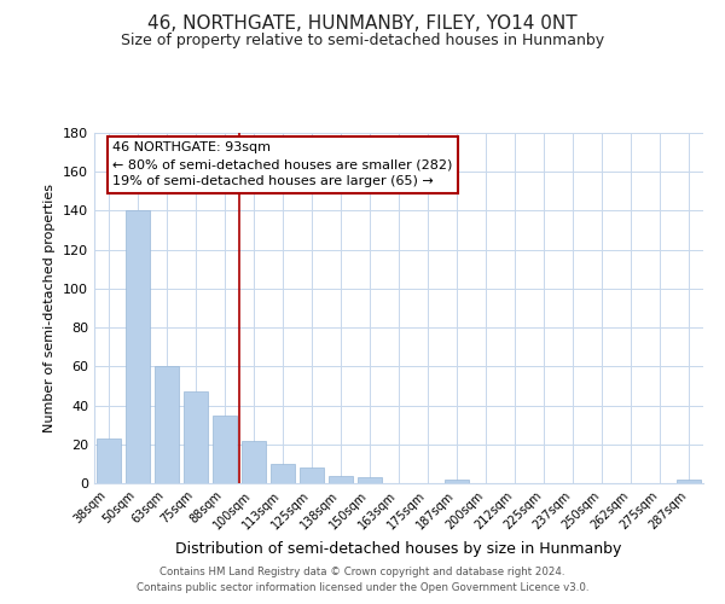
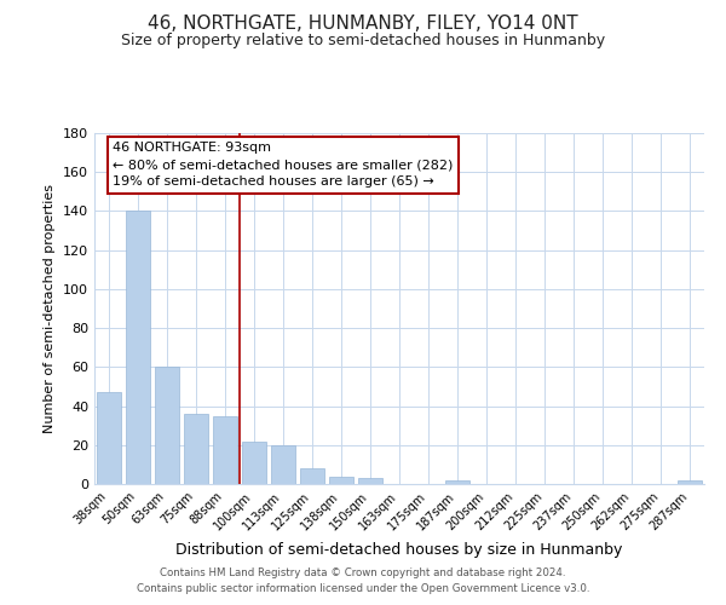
38sqm: 23 -> 47
75sqm: 47 -> 36
113sqm: 10 -> 20
